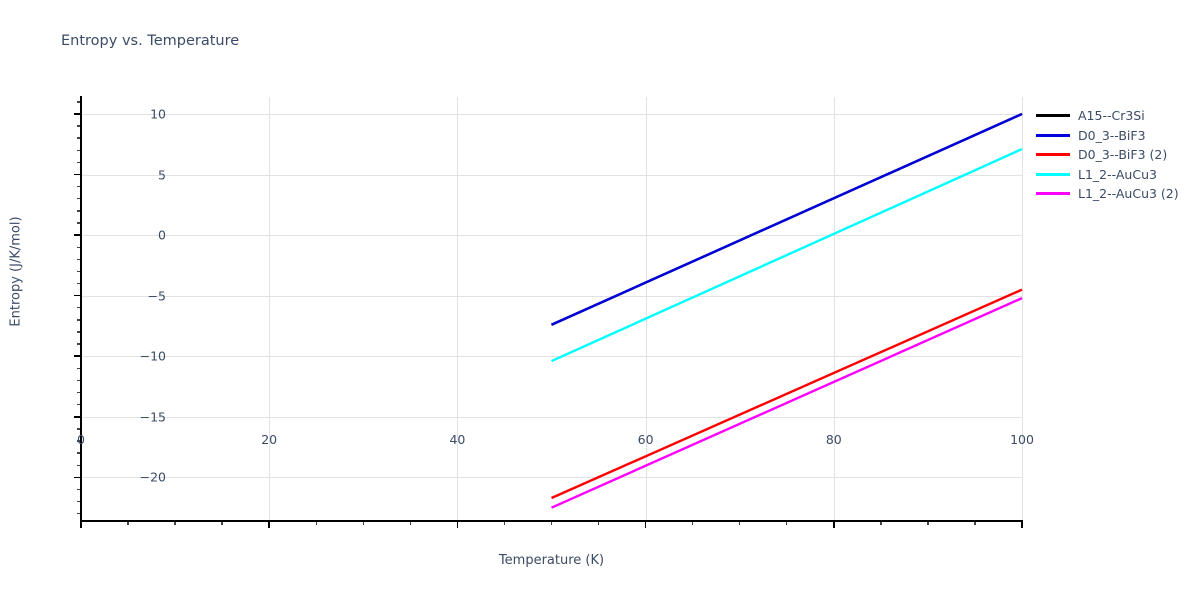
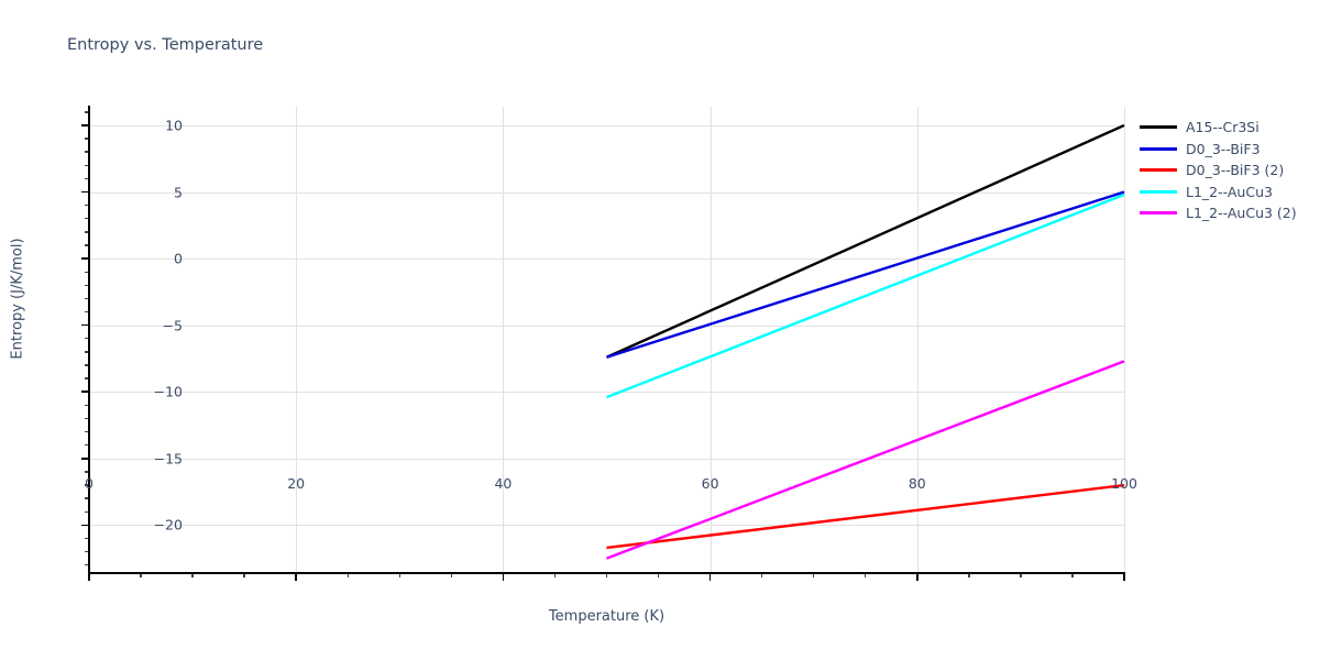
D0_3--BiF3/100: 10.0 -> 5.0
D0_3--BiF3 (2)/100: -4.5 -> -17.0
L1_2--AuCu3/100: 7.1 -> 4.8
L1_2--AuCu3 (2)/100: -5.2 -> -7.7
